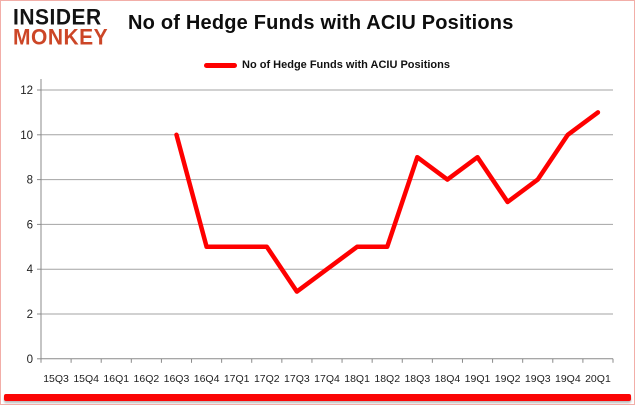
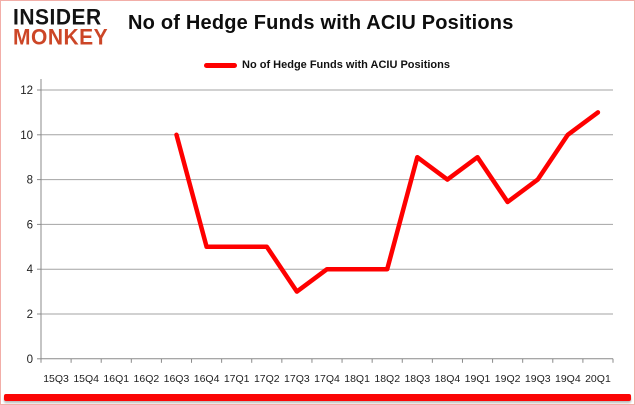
18Q1: 5 -> 4
18Q2: 5 -> 4
